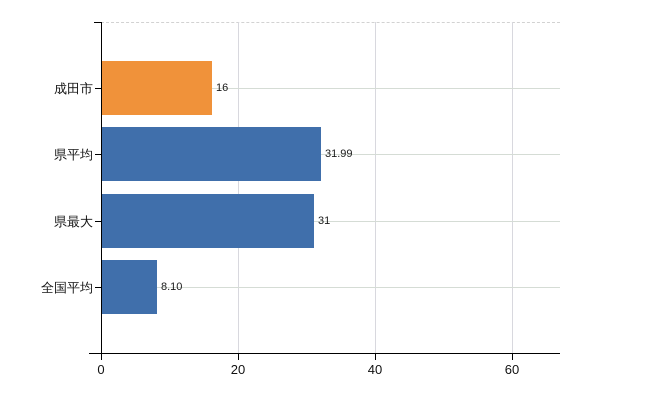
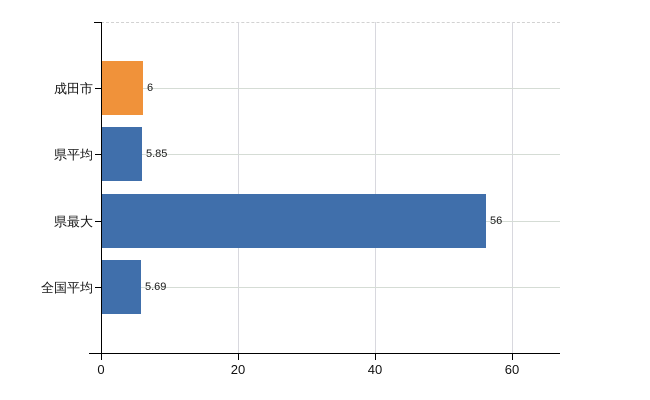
成田市: 16 -> 6
県平均: 31.99 -> 5.85
県最大: 31 -> 56
全国平均: 8.10 -> 5.69
